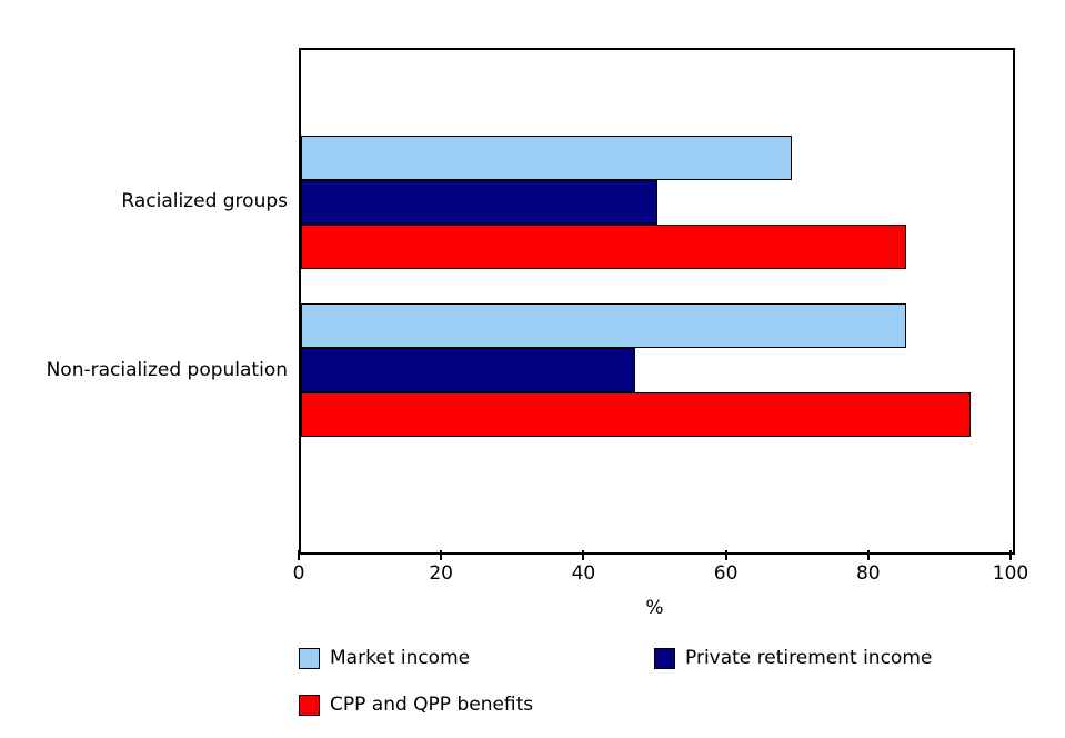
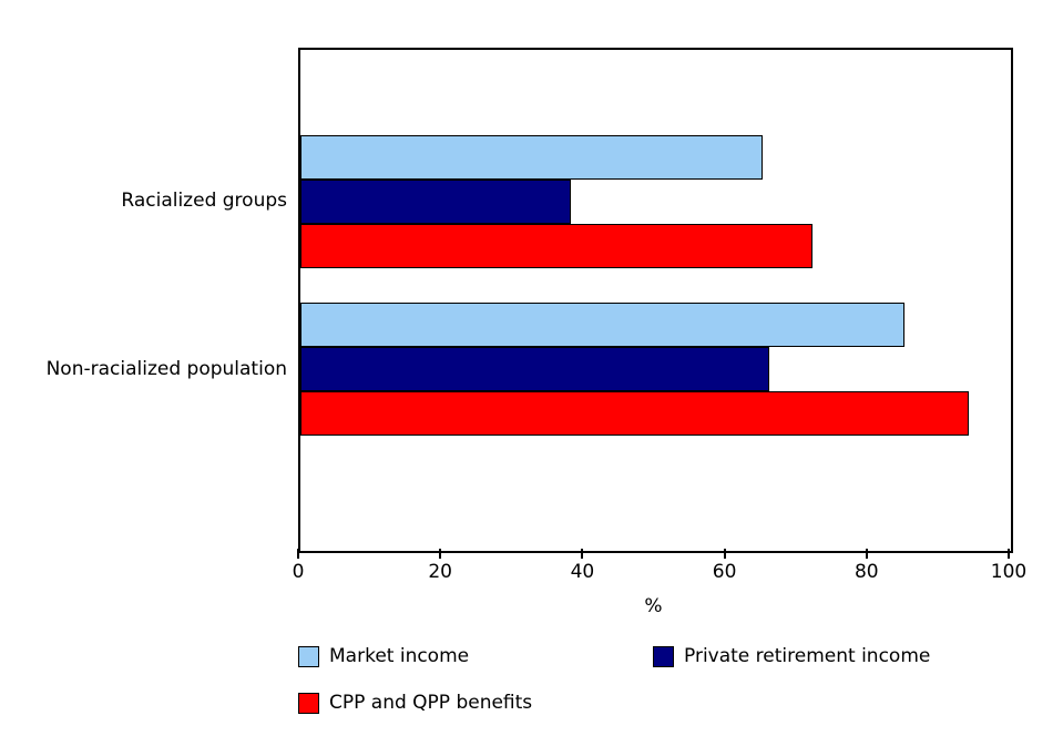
Market income/Racialized groups: 69 -> 65
Private retirement income/Racialized groups: 50 -> 38
CPP and QPP benefits/Racialized groups: 85 -> 72
Private retirement income/Non-racialized population: 47 -> 66
